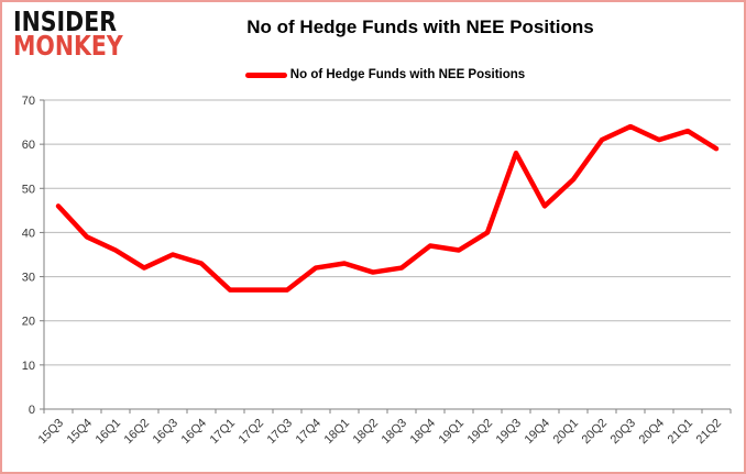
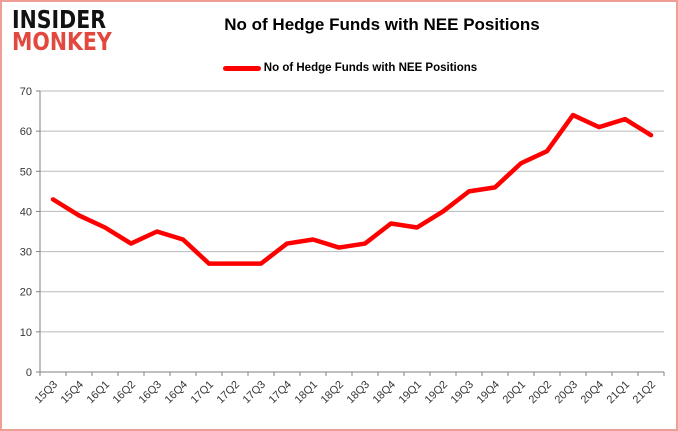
15Q3: 46 -> 43
19Q3: 58 -> 45
20Q2: 61 -> 55
